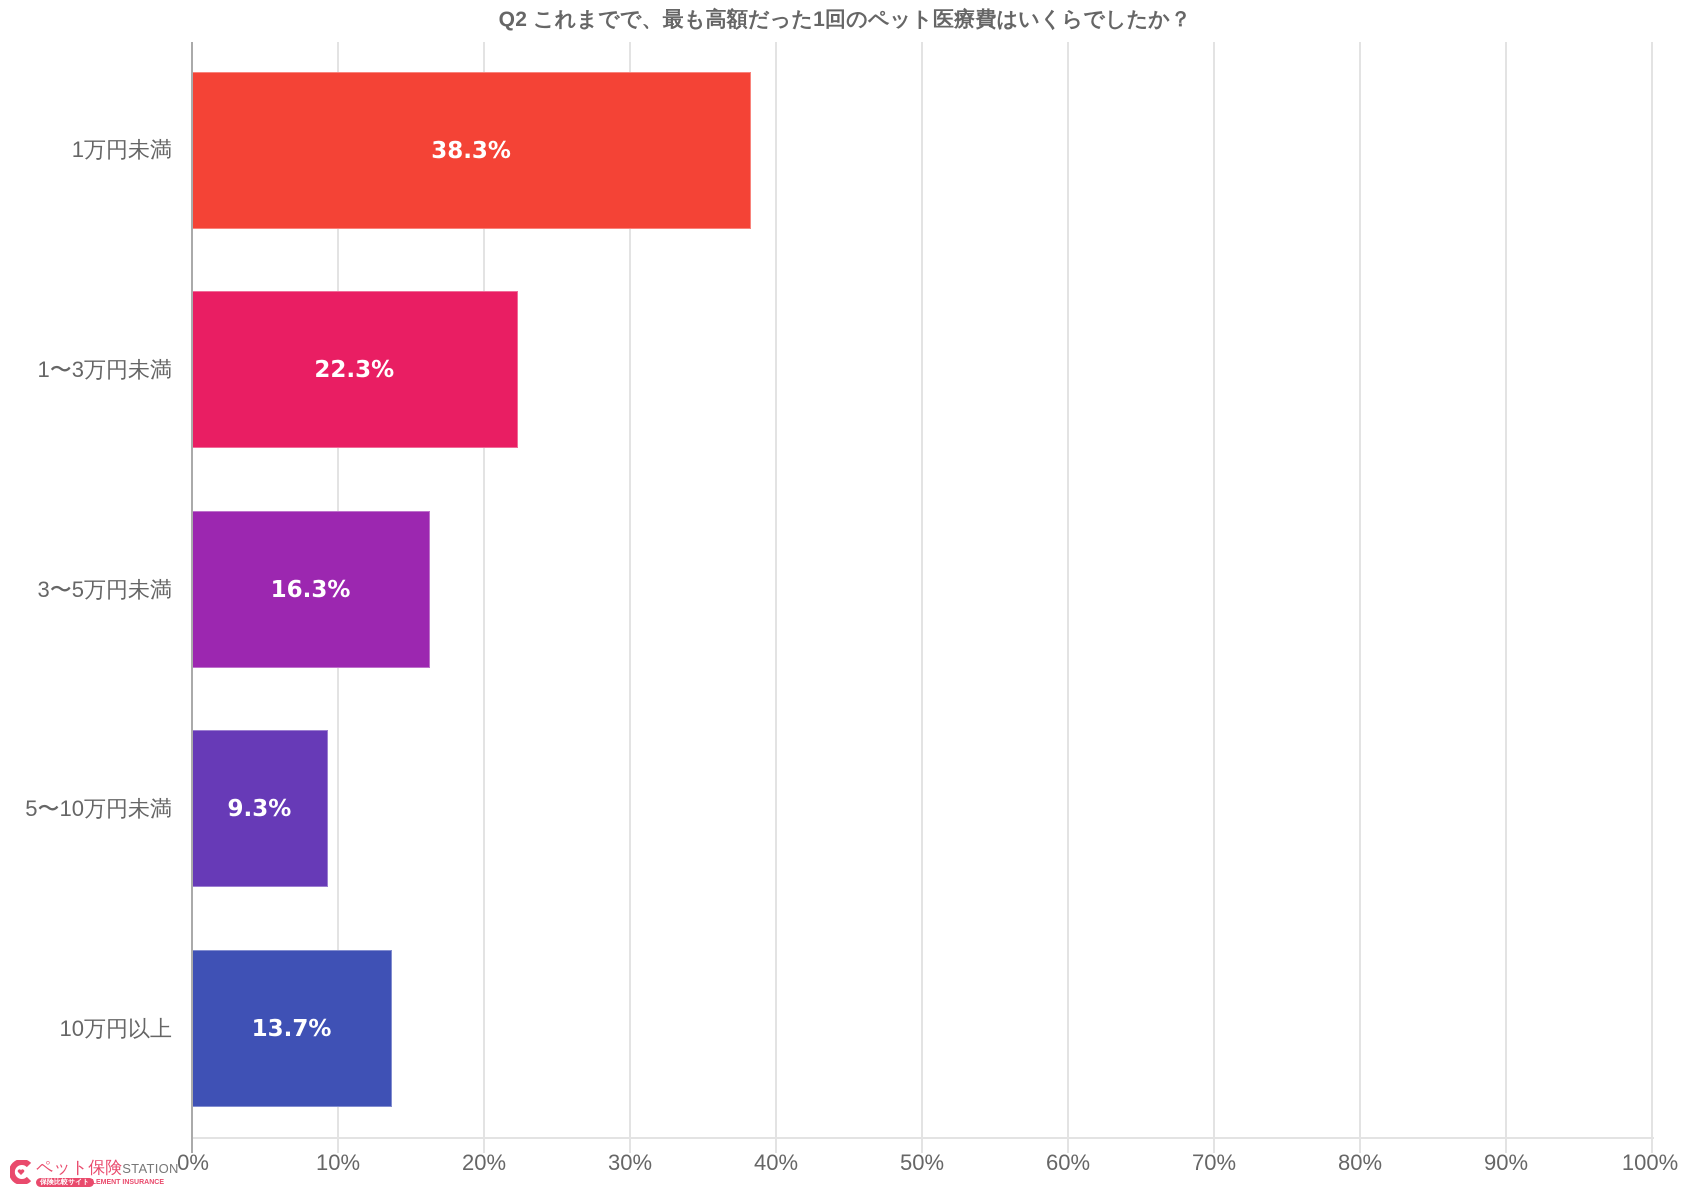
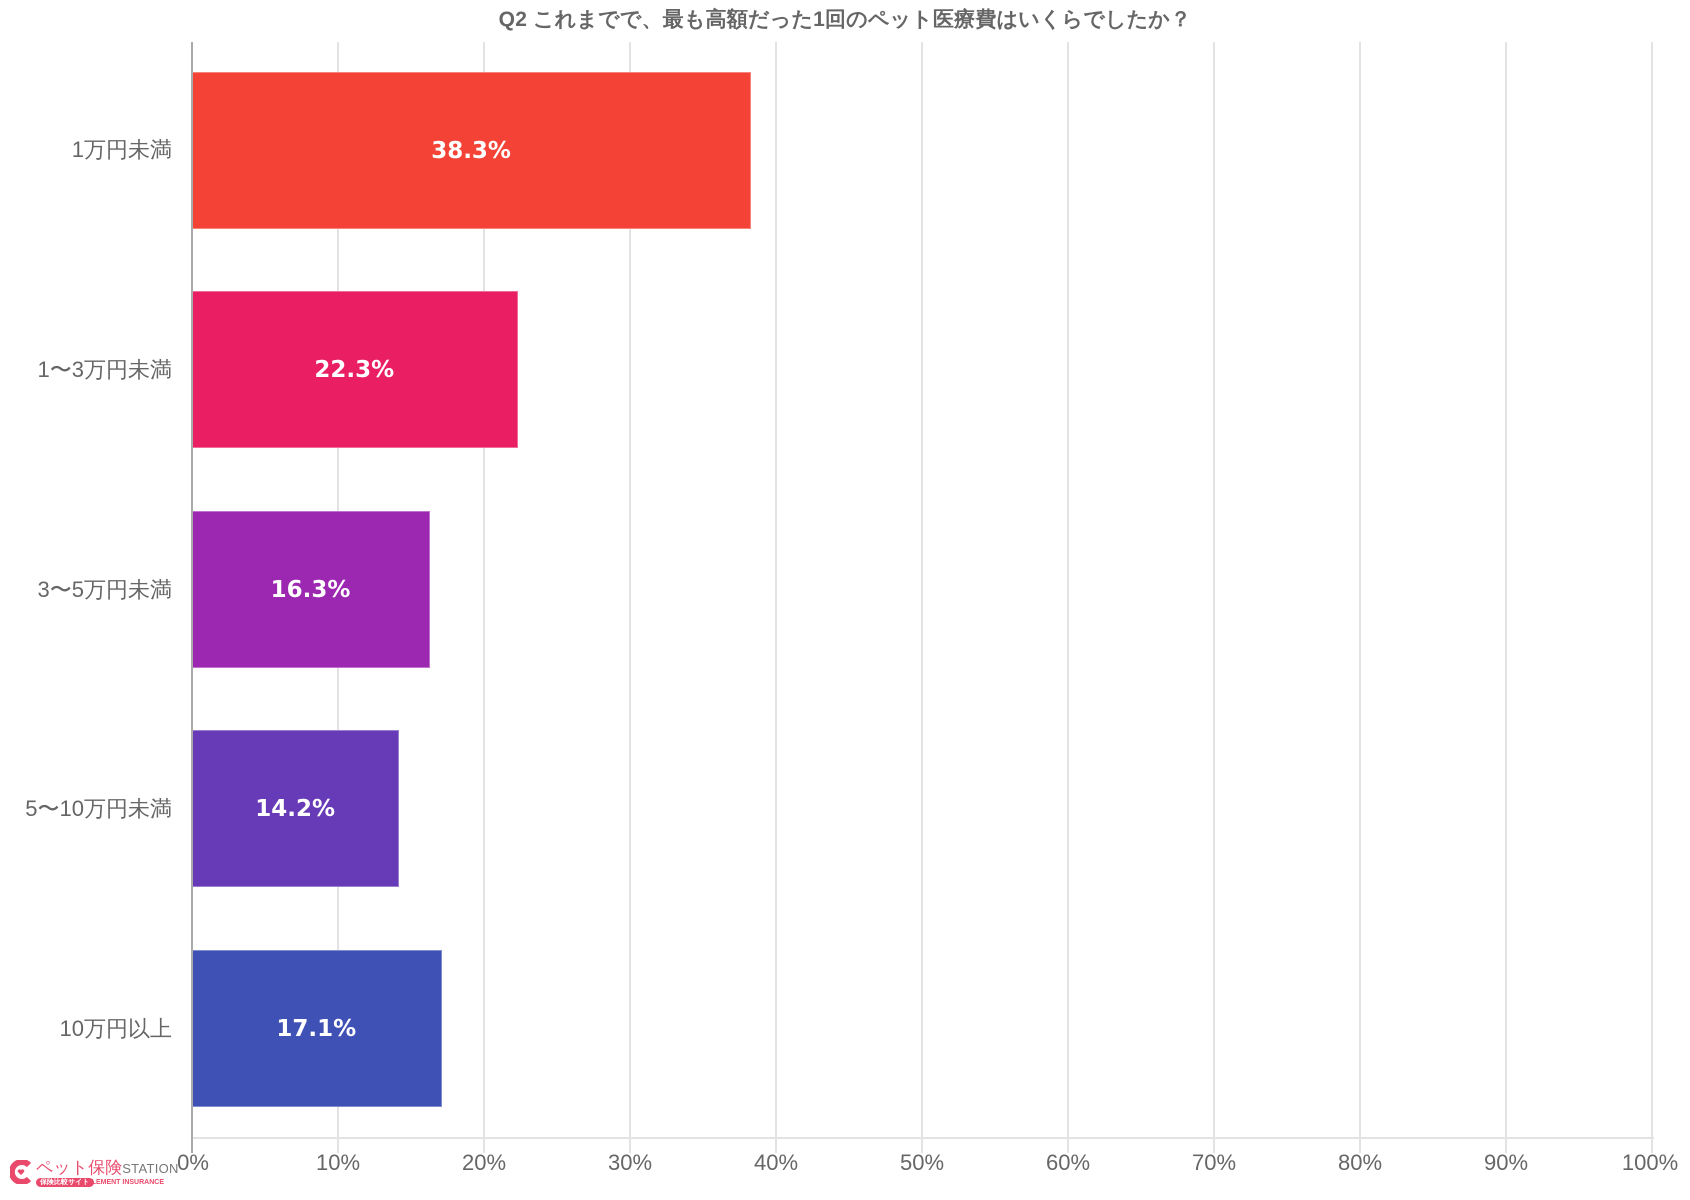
5〜10万円未満: 9.3% -> 14.2%
10万円以上: 13.7% -> 17.1%
